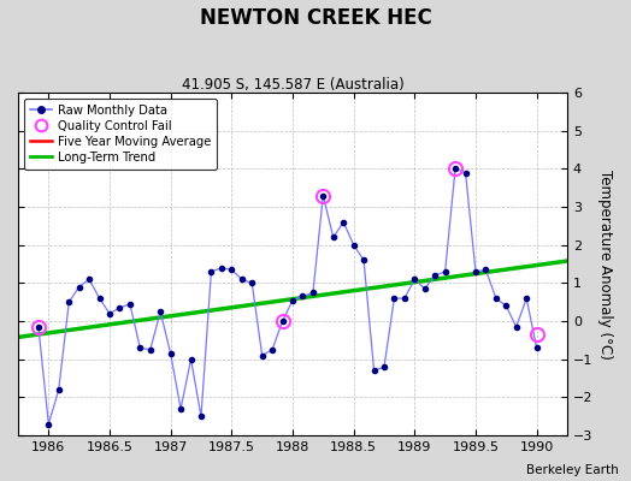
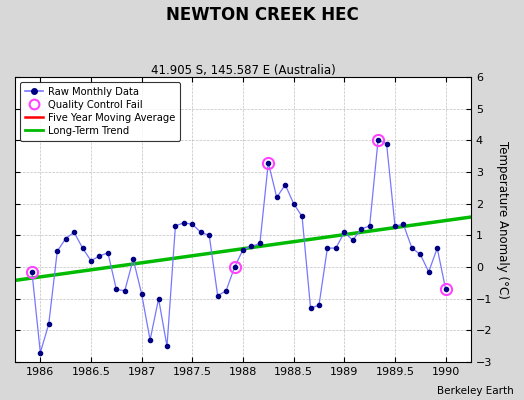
Quality Control Fail/1990: -0.35 -> -0.70
